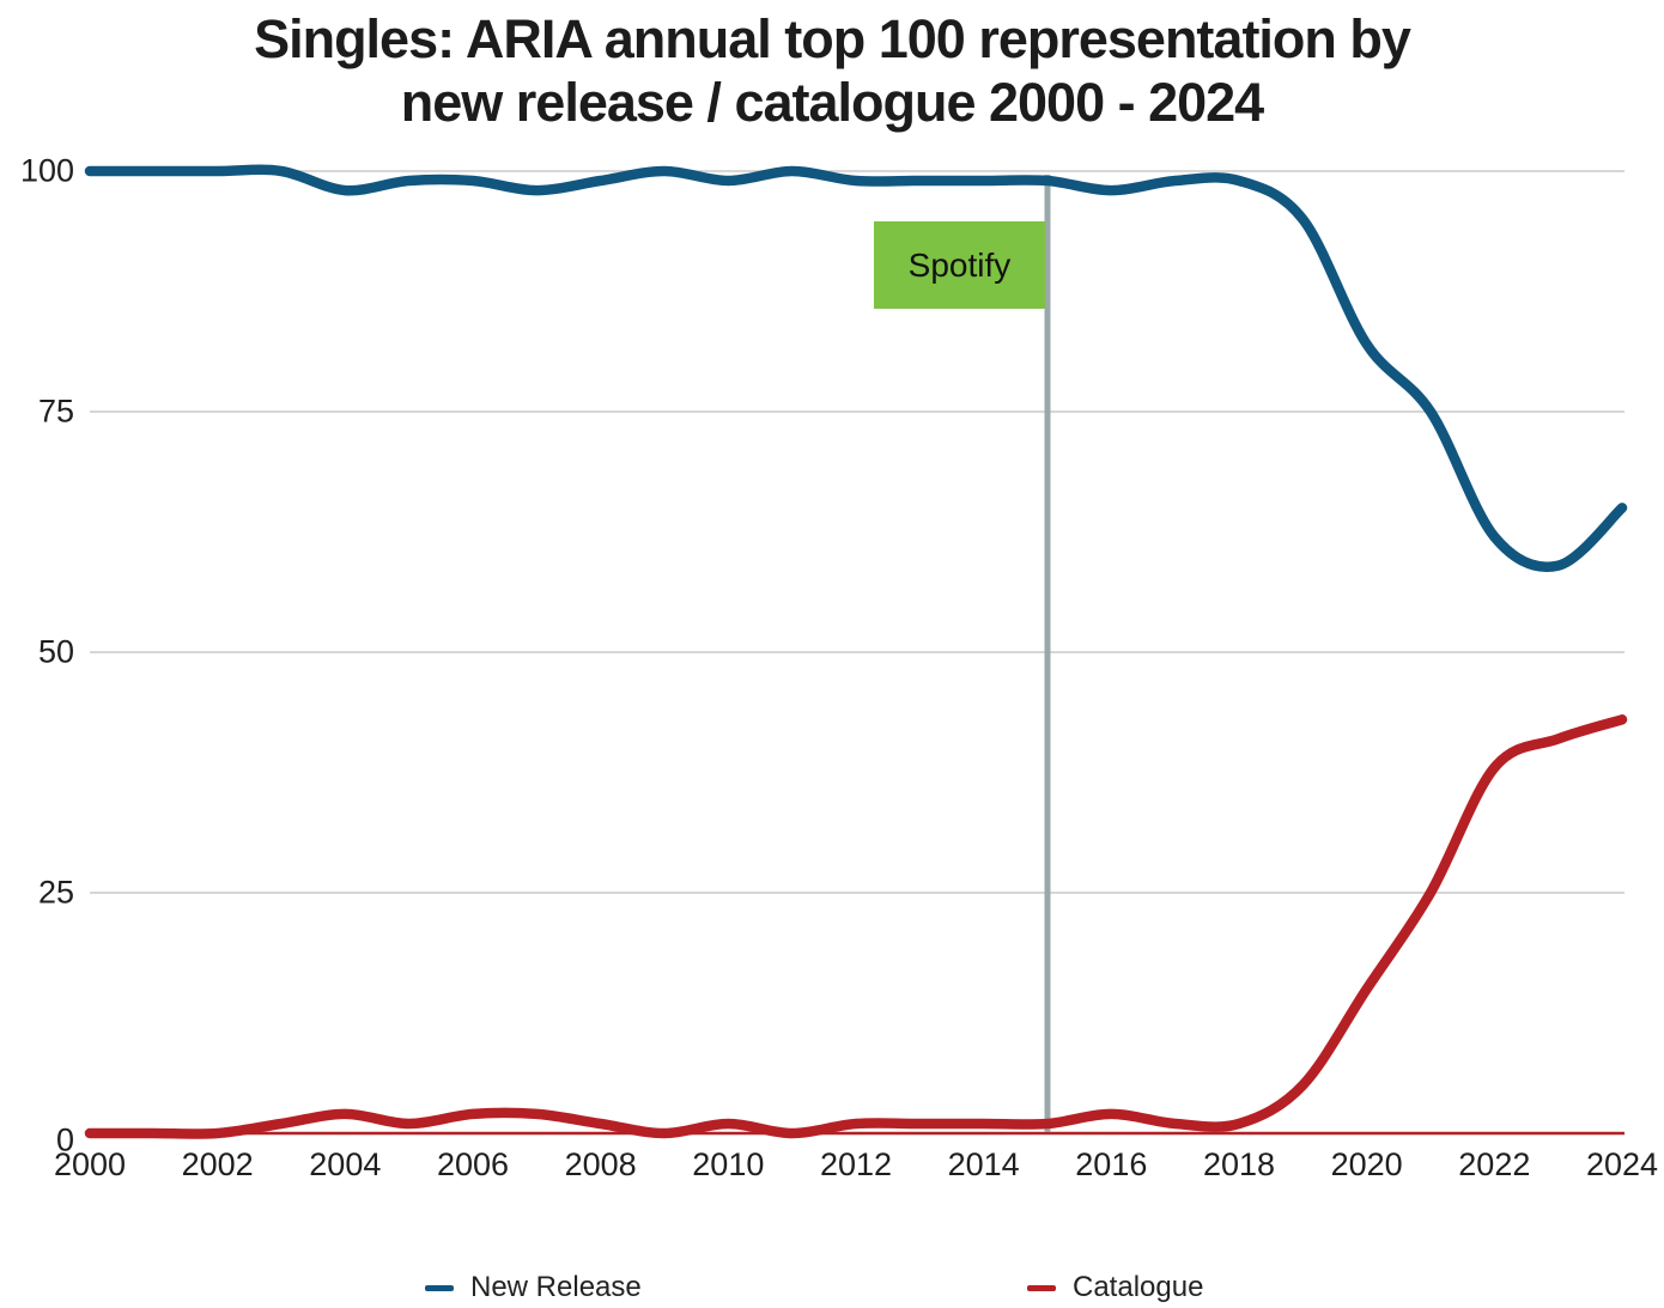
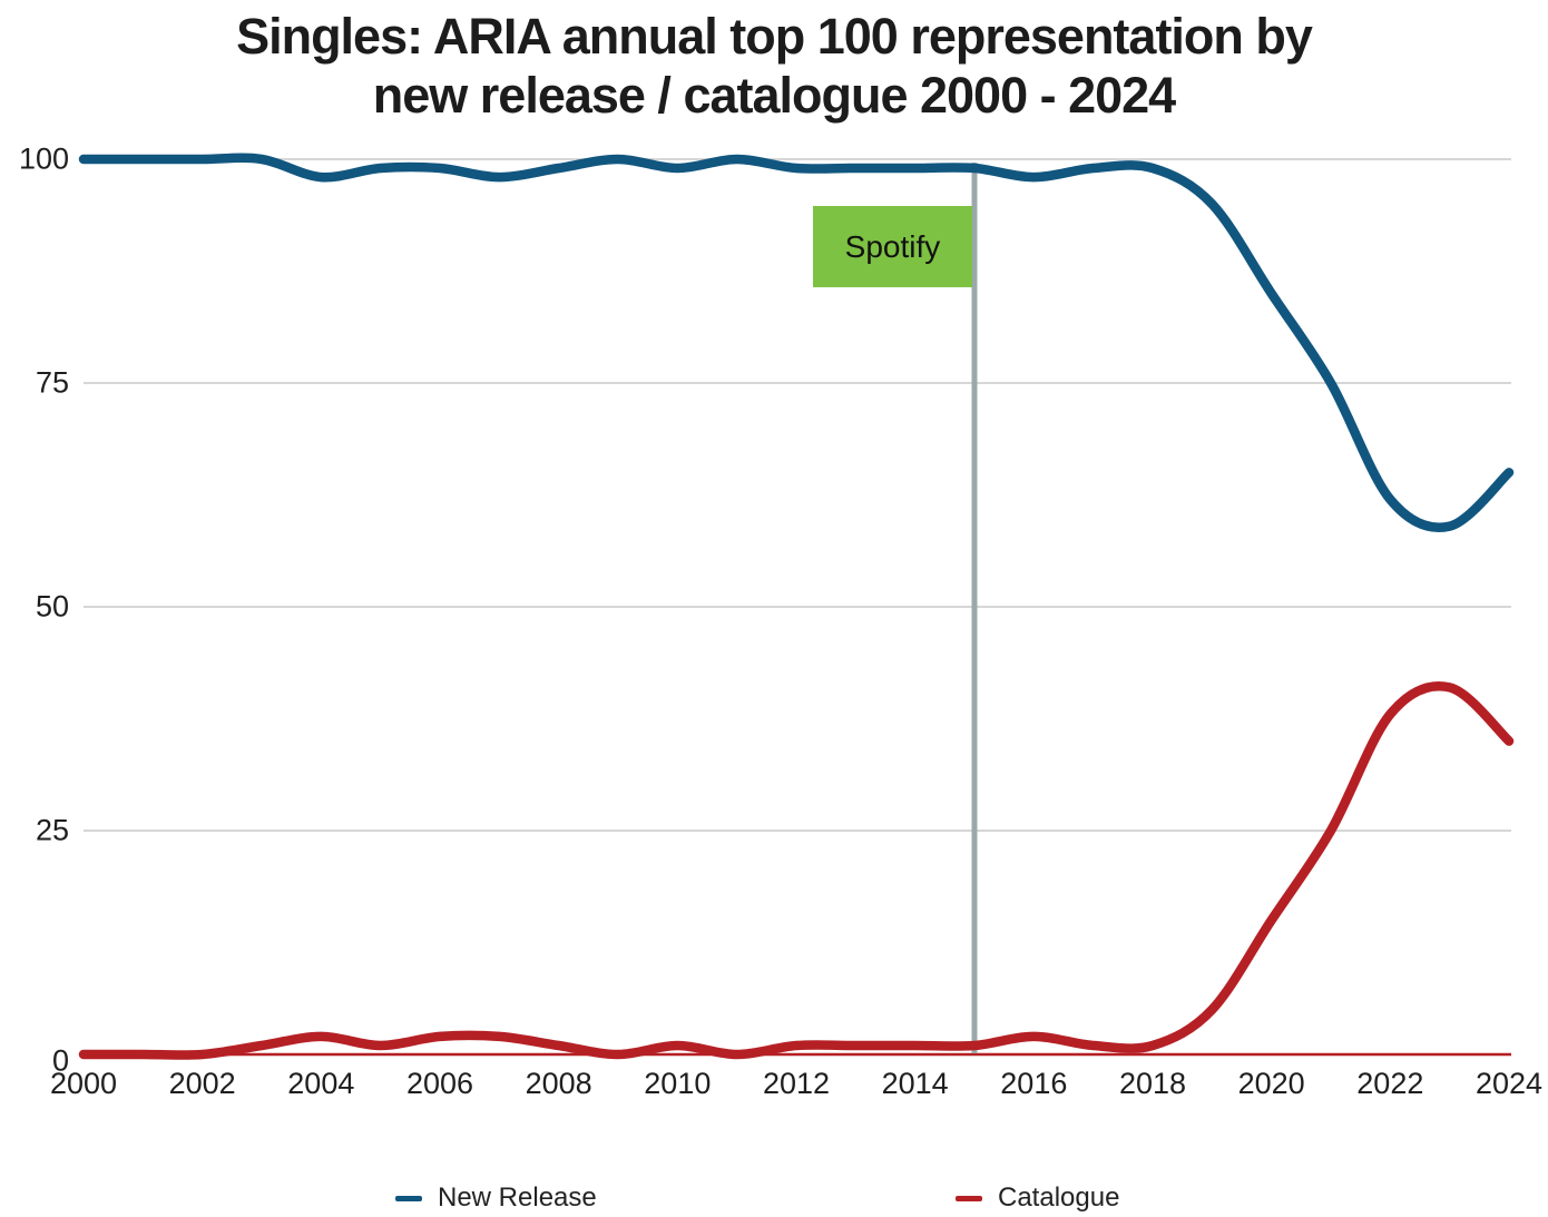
New Release/2020: 82 -> 85
Catalogue/2024: 43 -> 35
